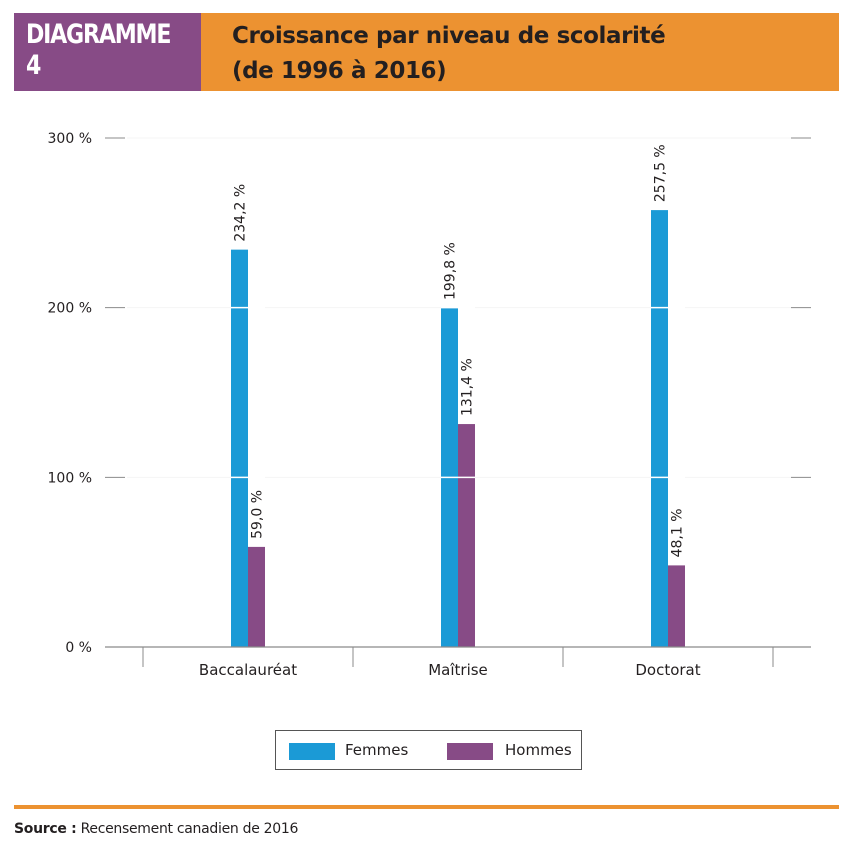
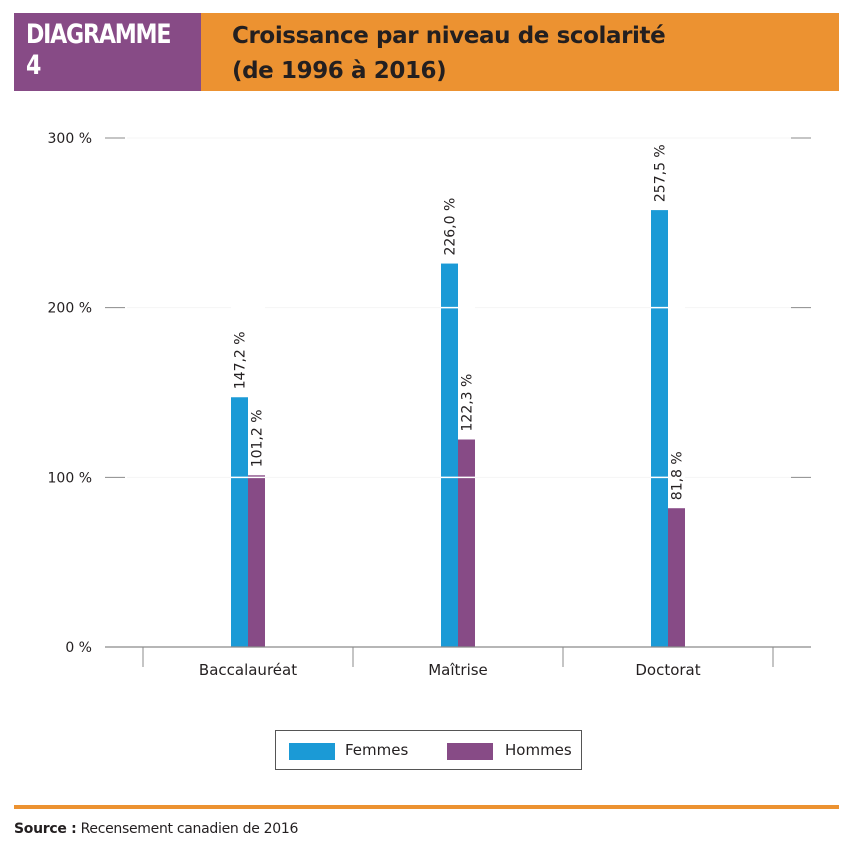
Femmes/Baccalauréat: 234,2 -> 147,2
Hommes/Baccalauréat: 59,0 -> 101,2
Femmes/Maîtrise: 199,8 -> 226,0
Hommes/Maîtrise: 131,4 -> 122,3
Hommes/Doctorat: 48,1 -> 81,8
